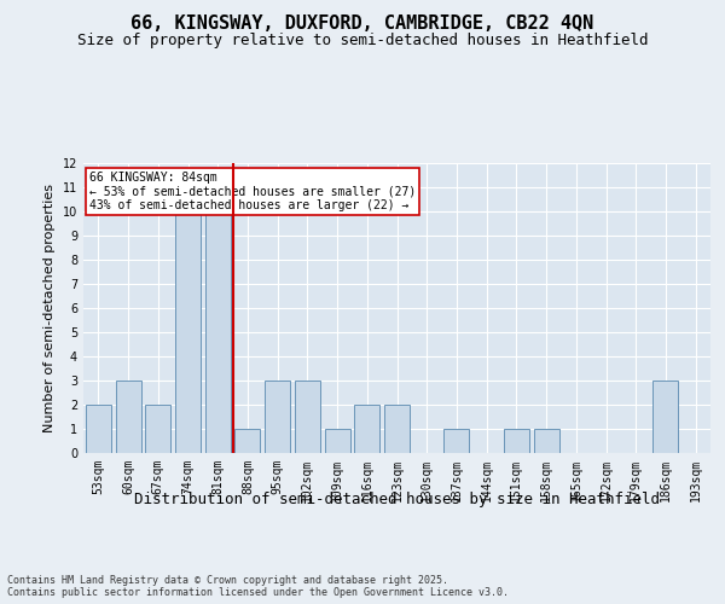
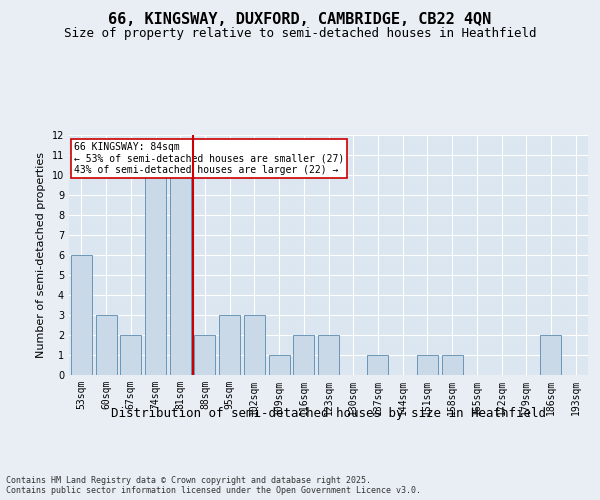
53sqm: 2 -> 6
88sqm: 1 -> 2
186sqm: 3 -> 2
